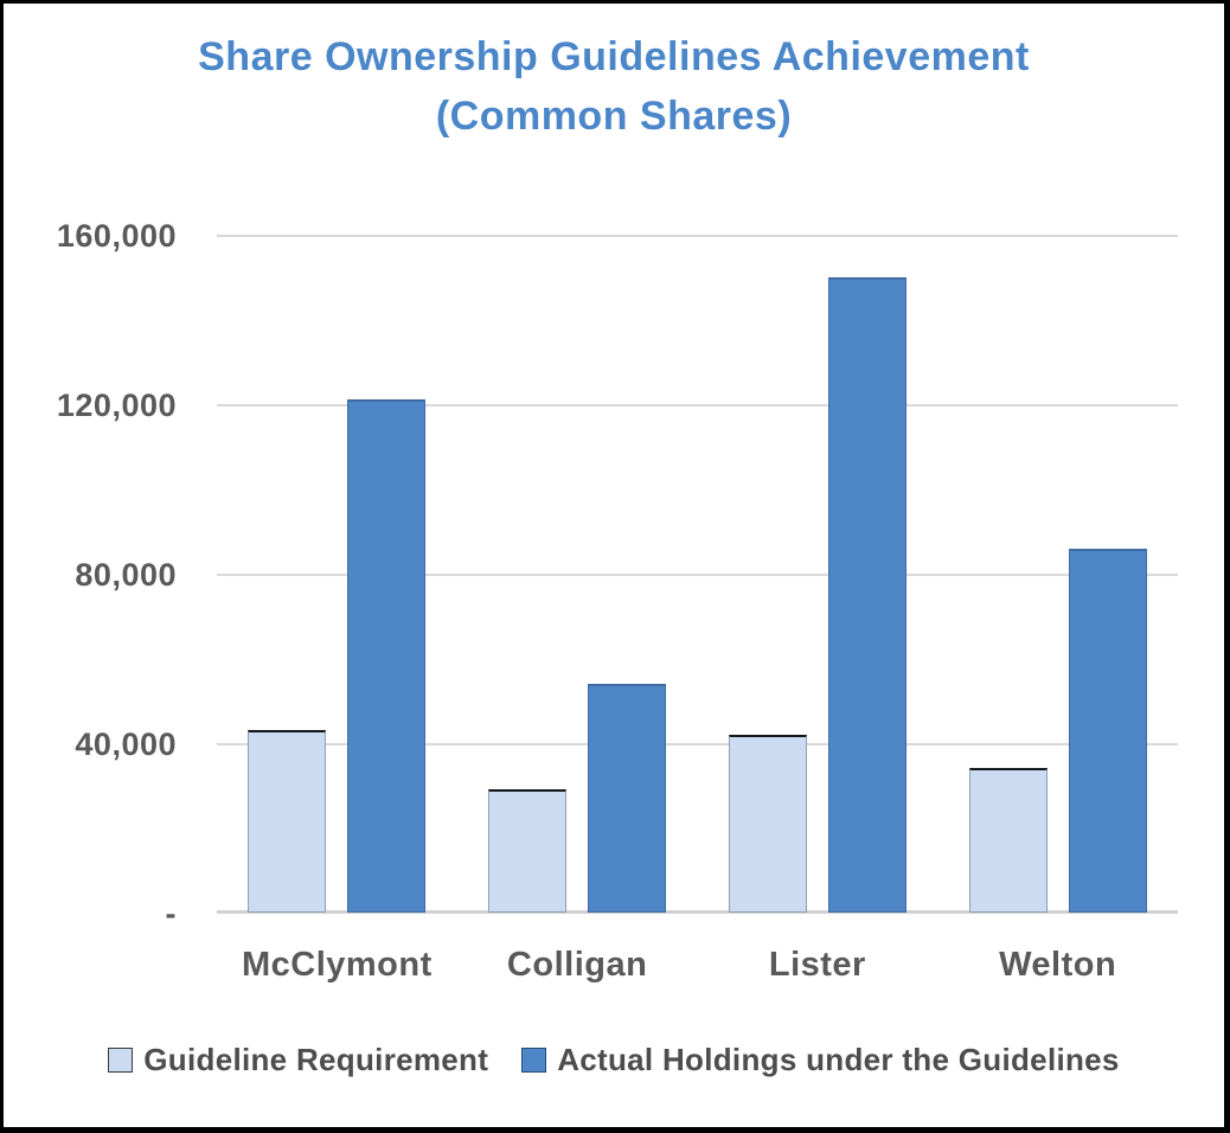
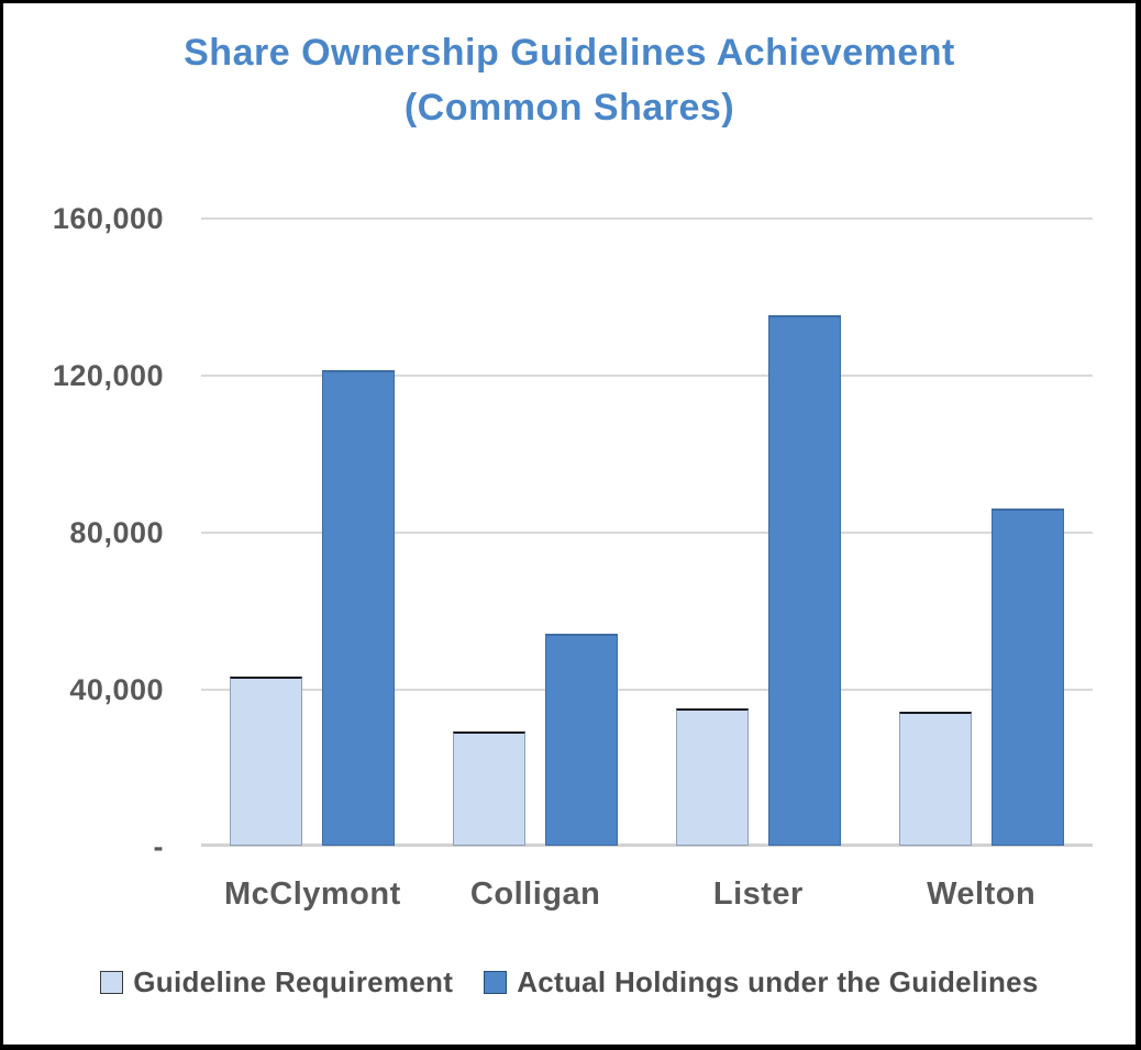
Guideline Requirement/Lister: 42000 -> 35000
Actual Holdings under the Guidelines/Lister: 150000 -> 135000
